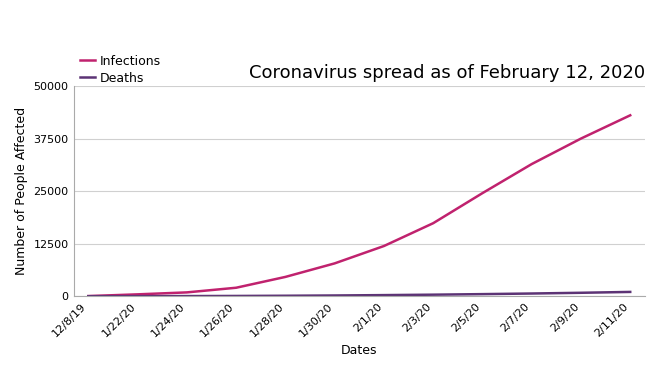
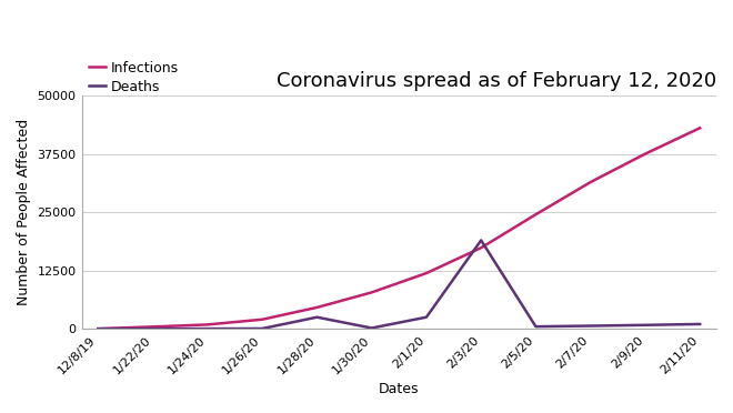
Deaths/1/28/20: 100 -> 2500
Deaths/2/1/20: 300 -> 2500
Deaths/2/3/20: 400 -> 19000
